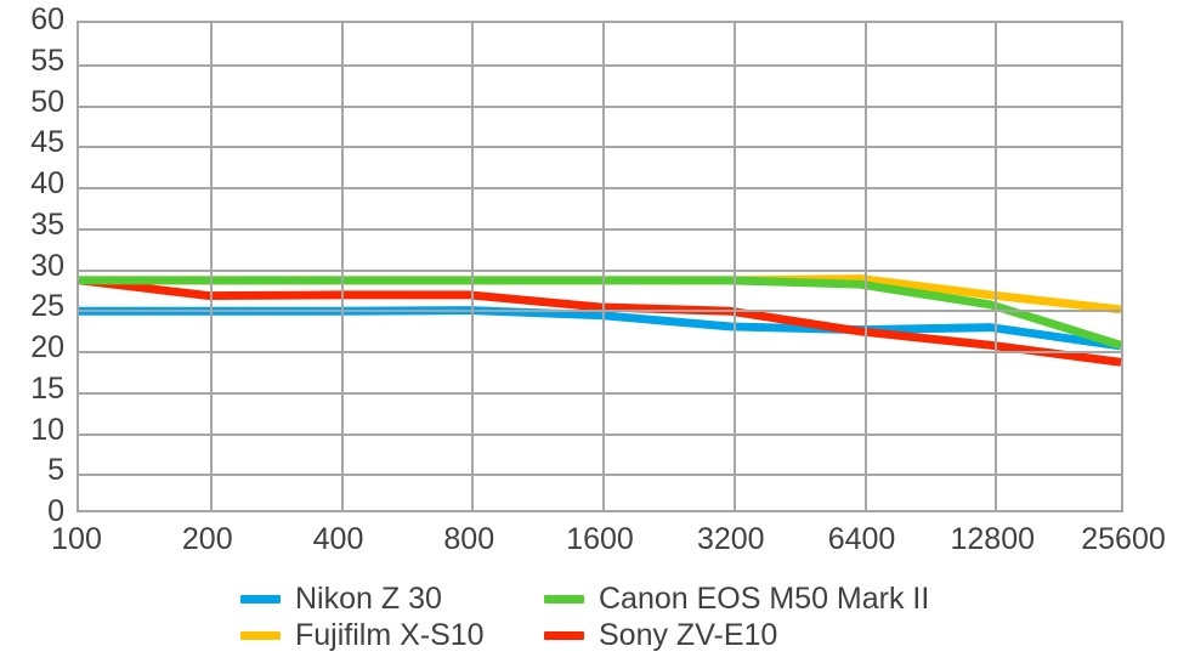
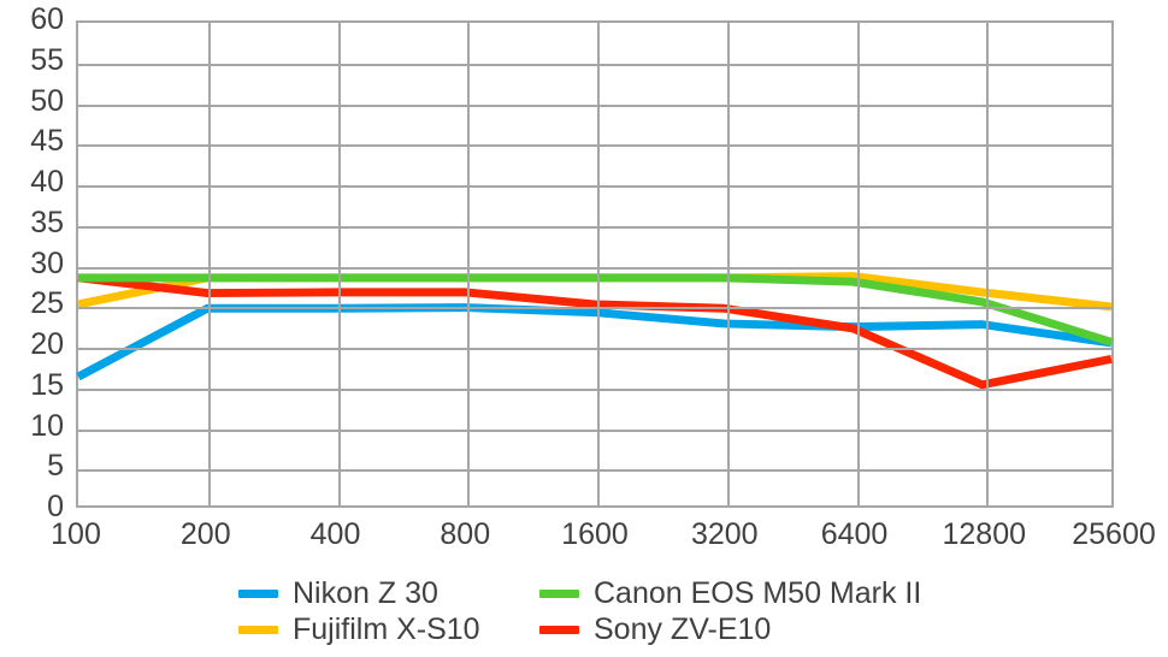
Nikon Z 30/100: 24 -> 16
Fujifilm X-S10/100: 28 -> 25
Sony ZV-E10/12800: 20 -> 15
